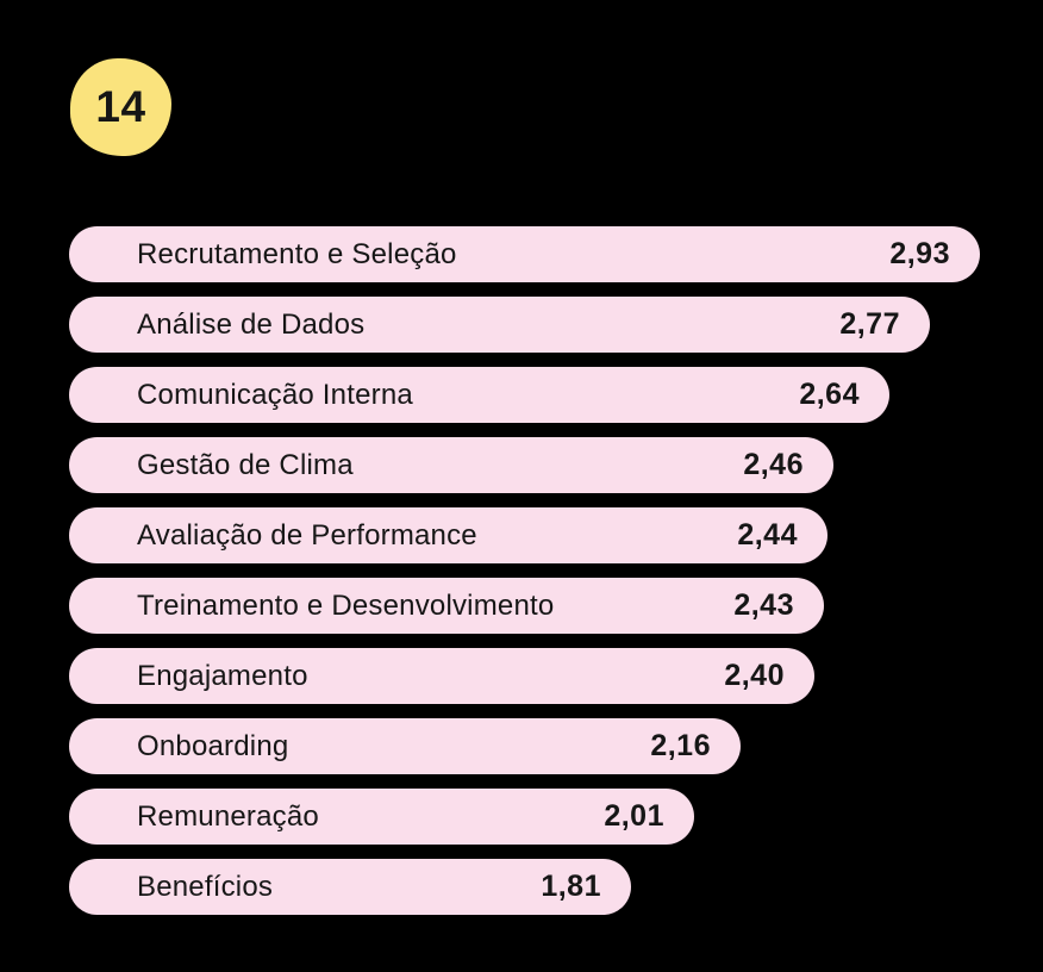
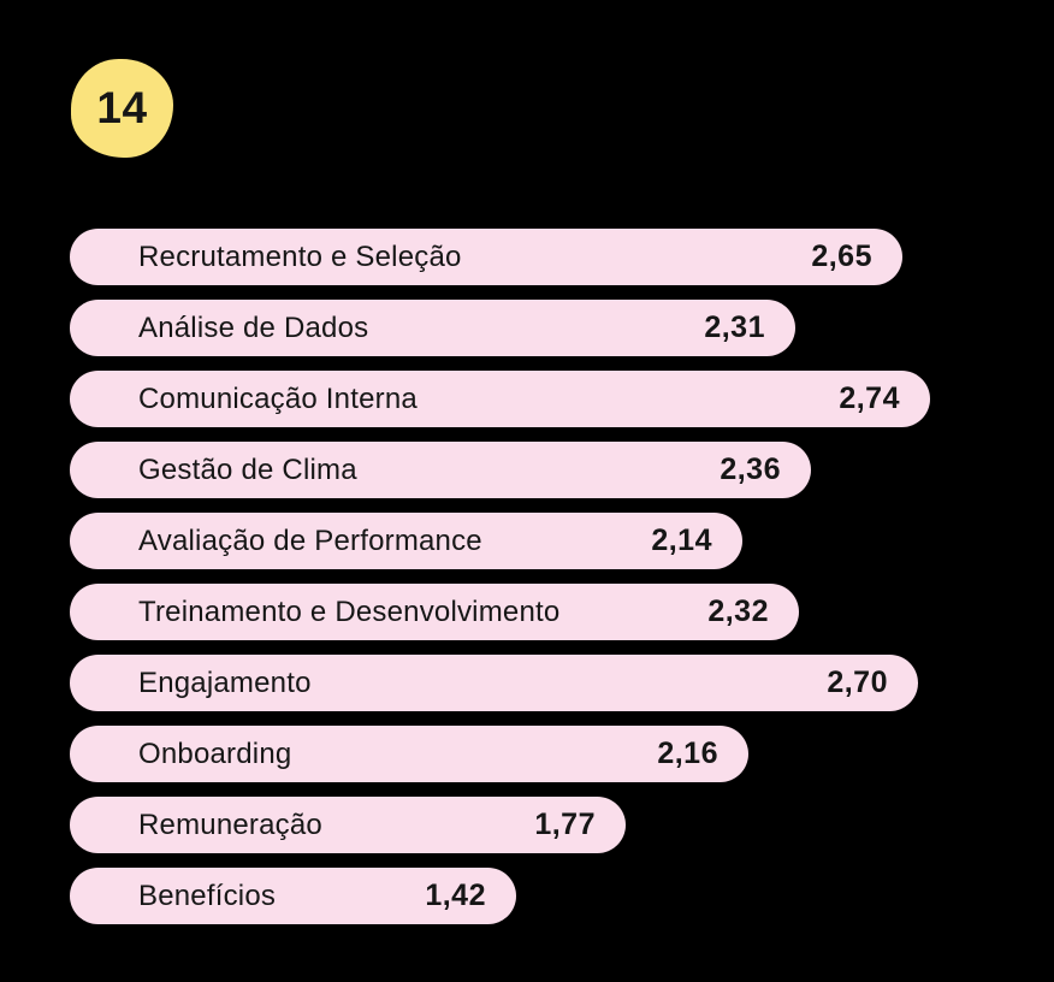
Recrutamento e Seleção: 2,93 -> 2,65
Análise de Dados: 2,77 -> 2,31
Comunicação Interna: 2,64 -> 2,74
Gestão de Clima: 2,46 -> 2,36
Avaliação de Performance: 2,44 -> 2,14
Treinamento e Desenvolvimento: 2,43 -> 2,32
Engajamento: 2,40 -> 2,70
Remuneração: 2,01 -> 1,77
Benefícios: 1,81 -> 1,42
